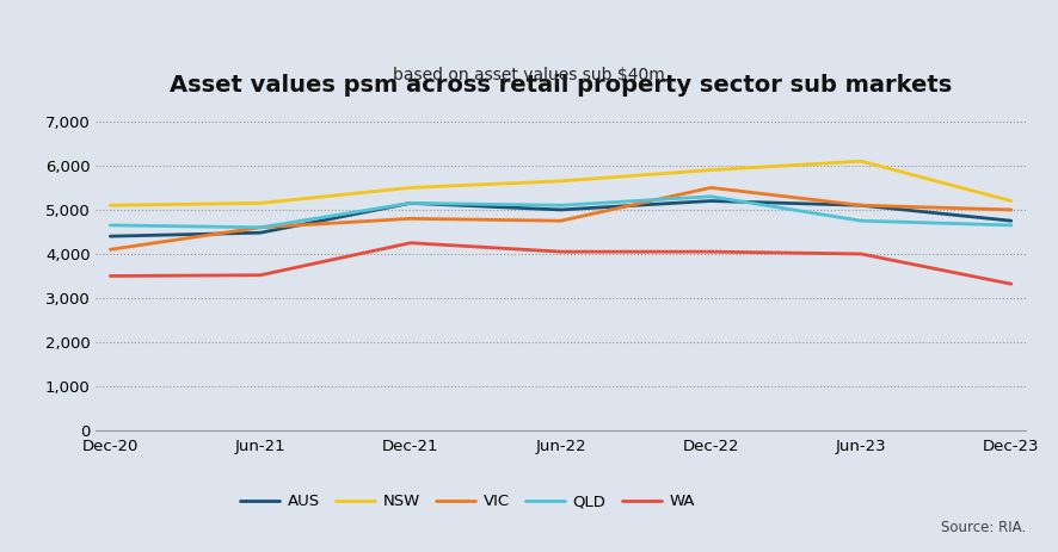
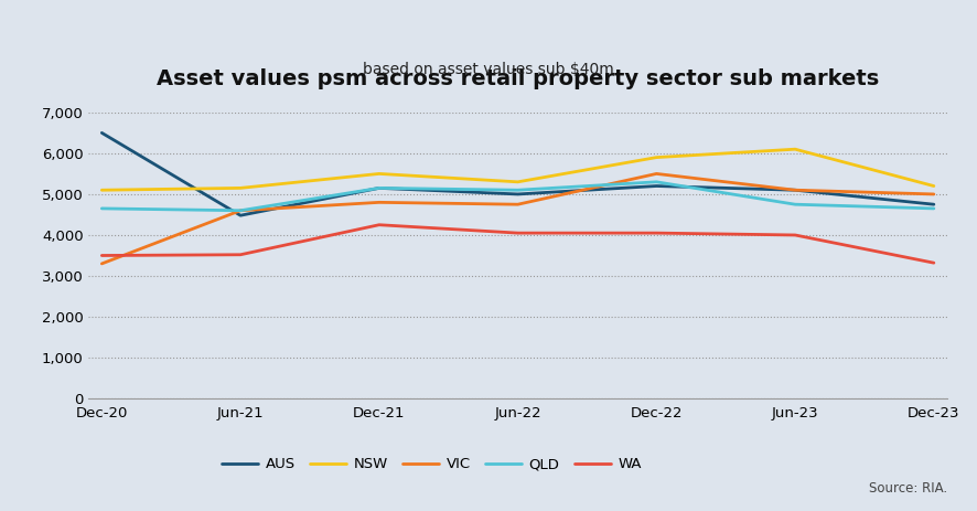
AUS/Dec-20: 4,400 -> 6,500
VIC/Dec-20: 4,100 -> 3,300
NSW/Jun-22: 5,650 -> 5,300
